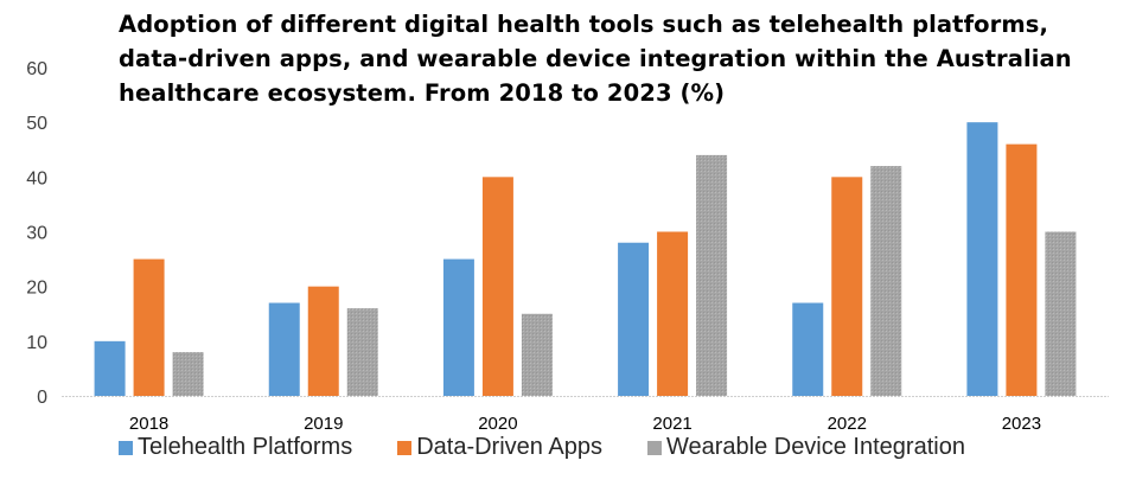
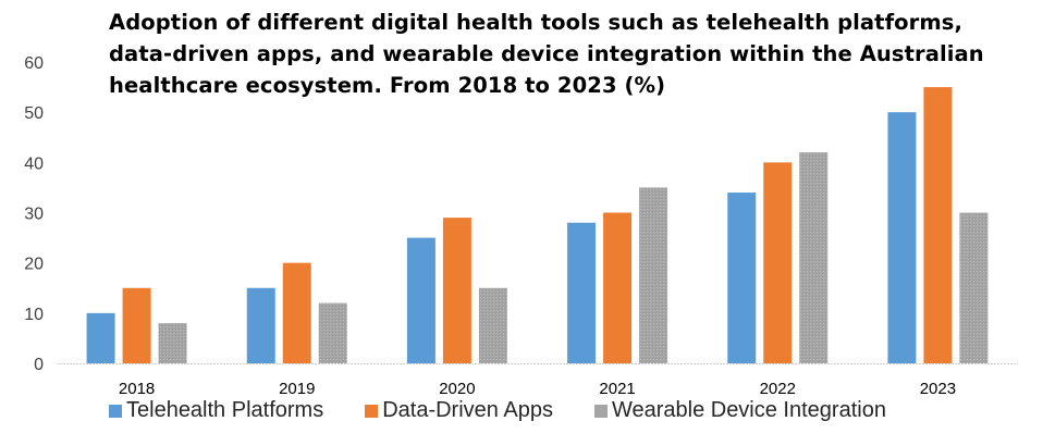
Data-Driven Apps/2018: 25 -> 15
Telehealth Platforms/2019: 17 -> 15
Wearable Device Integration/2019: 16 -> 12
Data-Driven Apps/2020: 40 -> 29
Wearable Device Integration/2021: 44 -> 35
Telehealth Platforms/2022: 17 -> 34
Data-Driven Apps/2023: 46 -> 55
